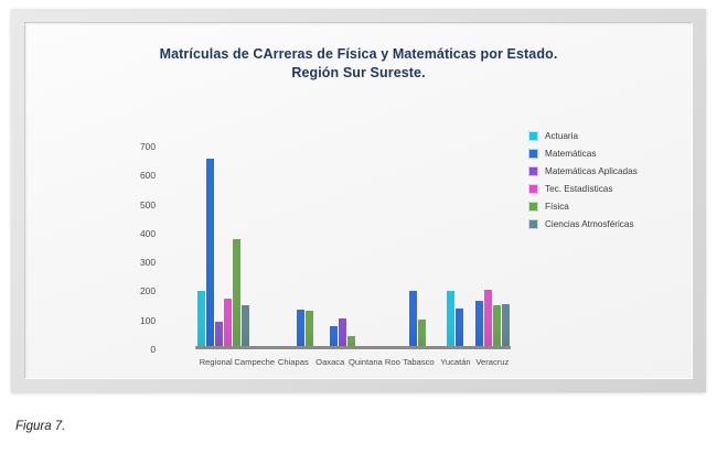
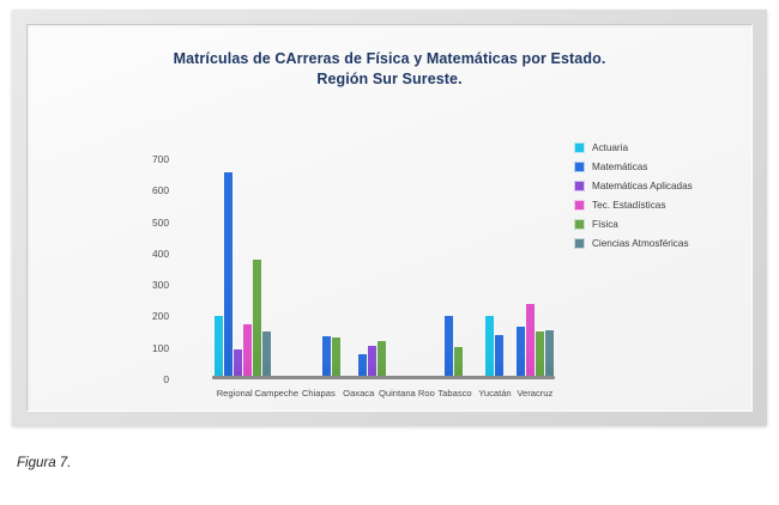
Física/Oaxaca: 40 -> 110
Tec. Estadísticas/Veracruz: 200 -> 230
